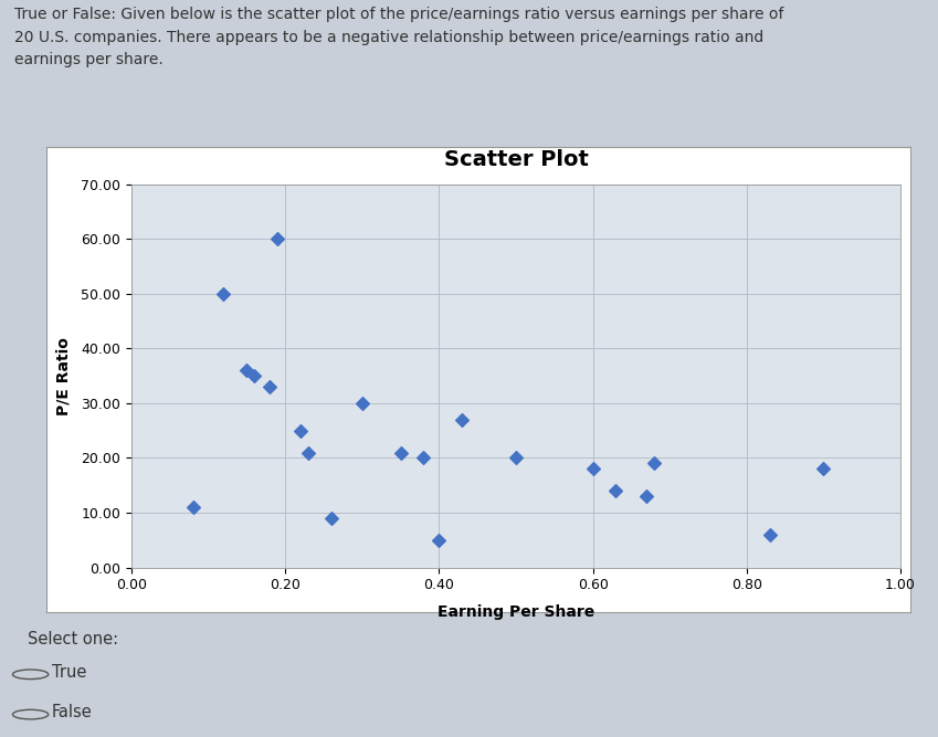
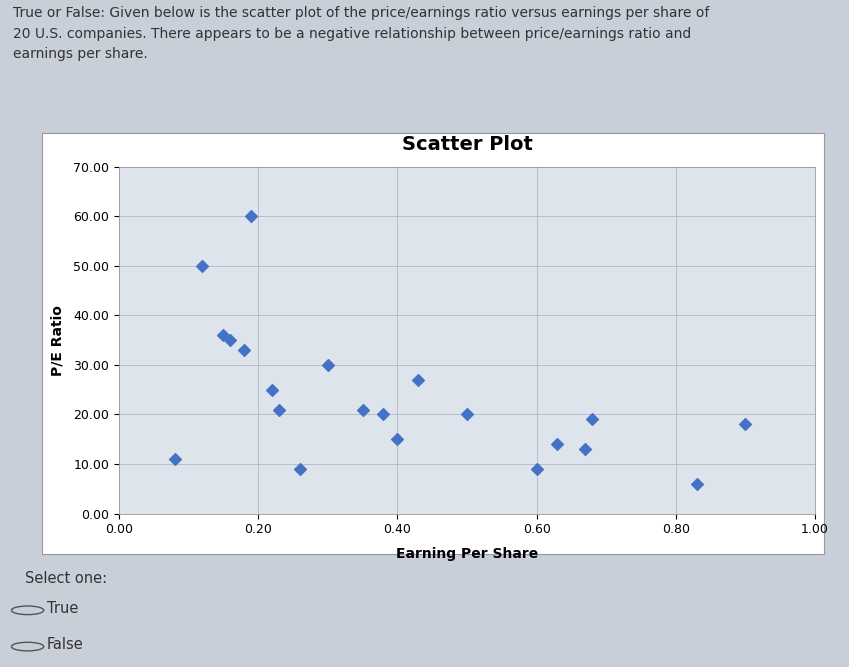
0.40: 5 -> 15
0.60: 18 -> 9
